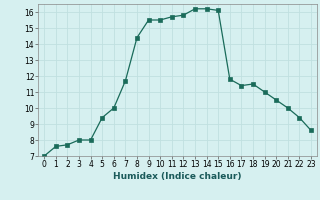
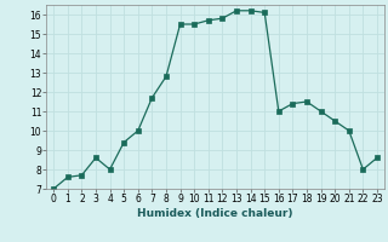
3: 8.0 -> 8.6
8: 14.4 -> 12.8
16: 11.8 -> 11.0
22: 9.4 -> 8.0
